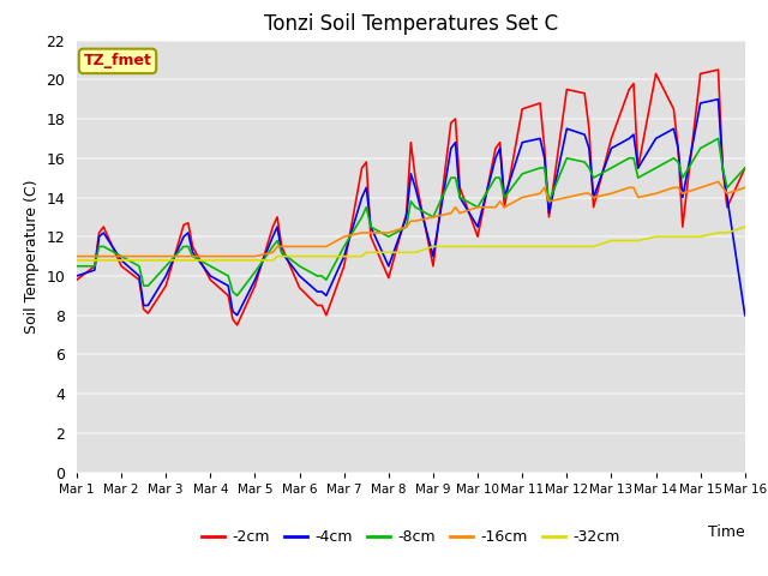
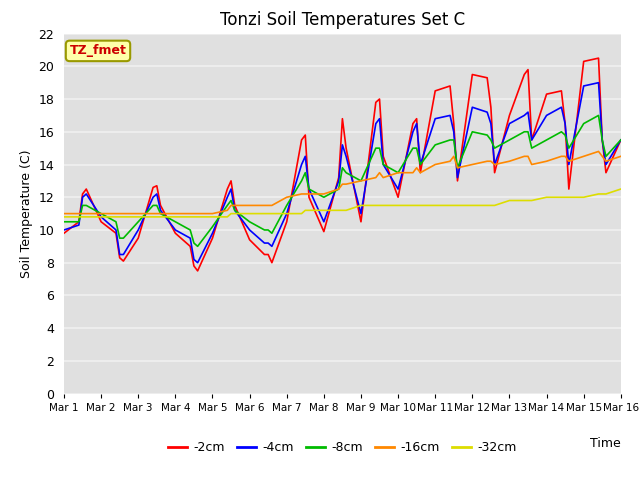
-2cm/Mar 14: 20.3 -> 18.3
-4cm/Mar 16: 8.0 -> 15.5
